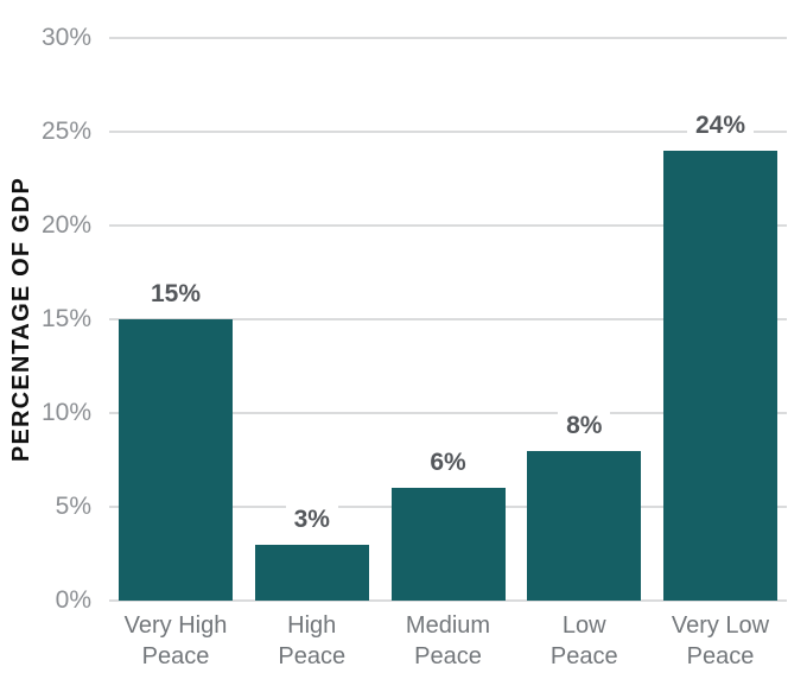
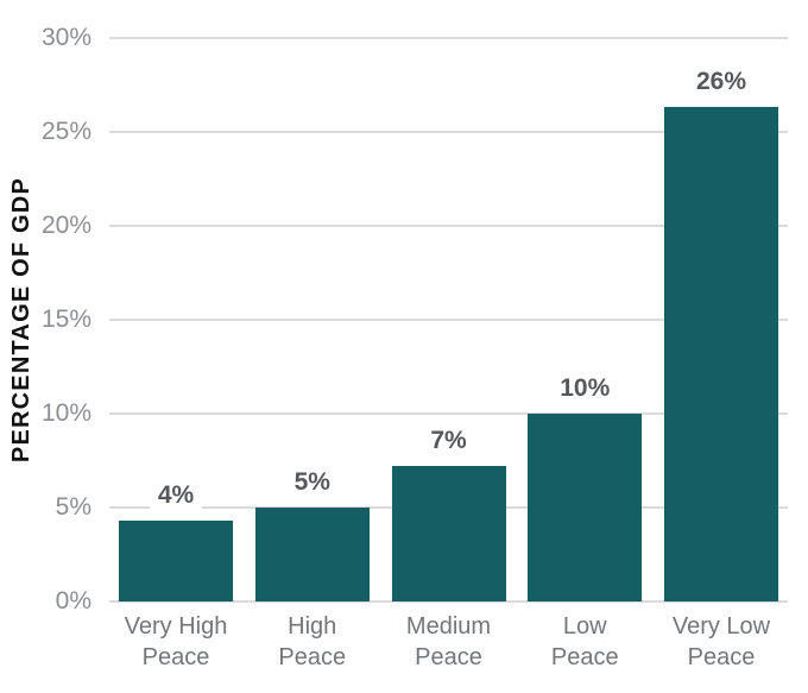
Very High Peace: 15% -> 4%
High Peace: 3% -> 5%
Medium Peace: 6% -> 7%
Low Peace: 8% -> 10%
Very Low Peace: 24% -> 26%
